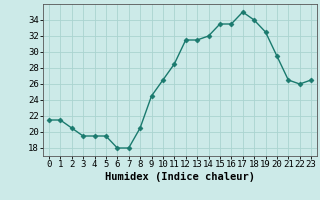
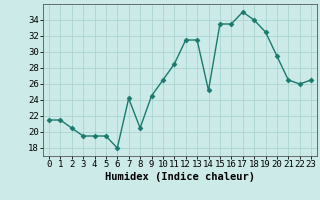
7: 18.0 -> 24.2
14: 32.0 -> 25.2
